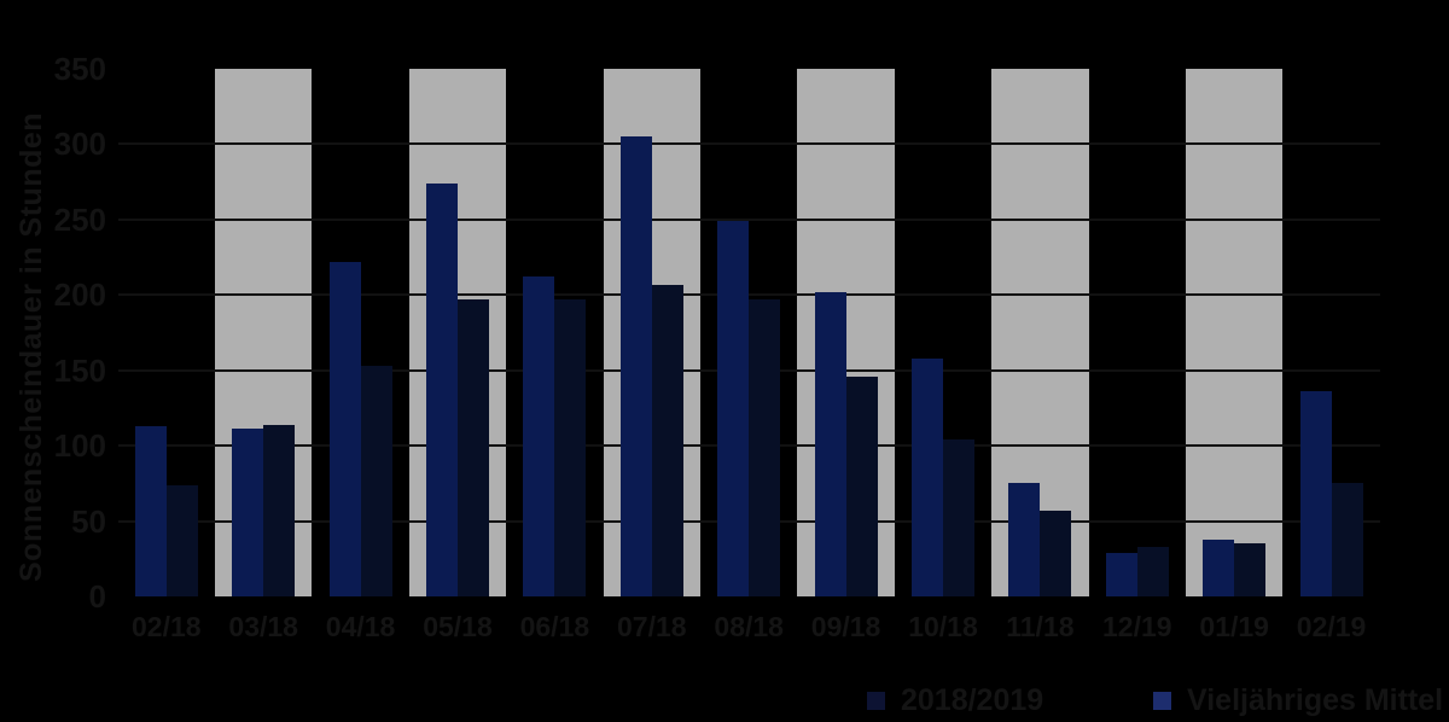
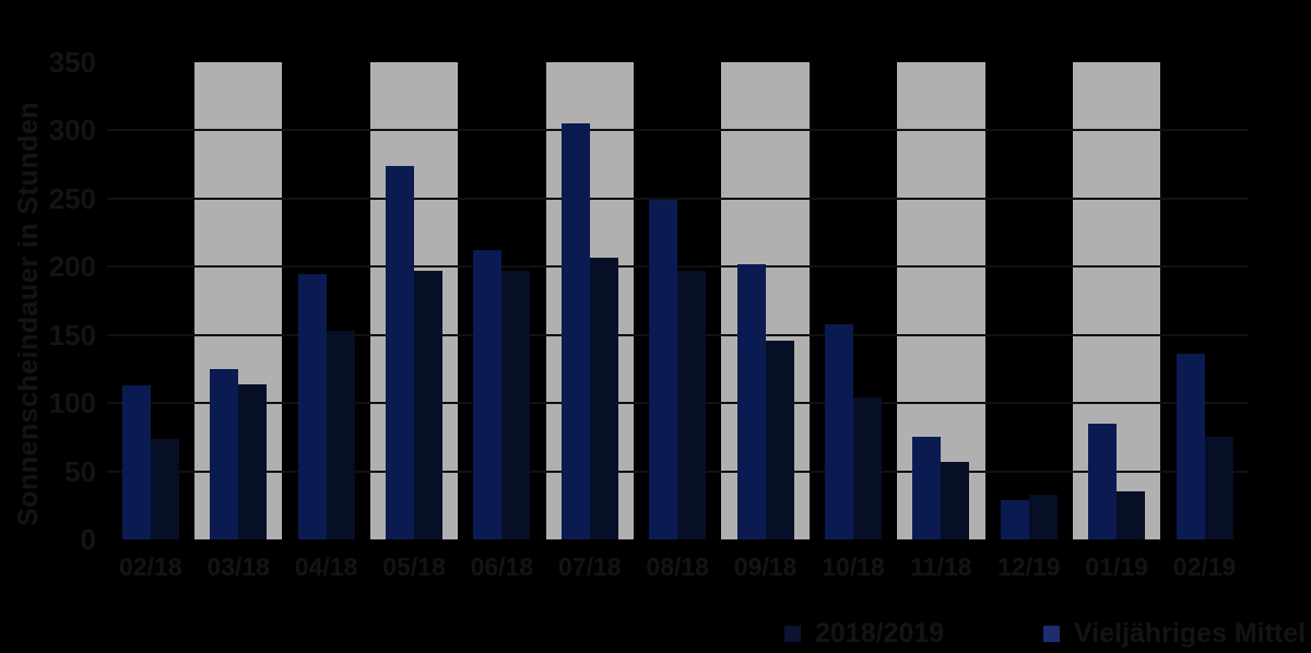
Vieljähriges Mittel/03/18: 111 -> 125
Vieljähriges Mittel/04/18: 222 -> 195
Vieljähriges Mittel/01/19: 38 -> 85
